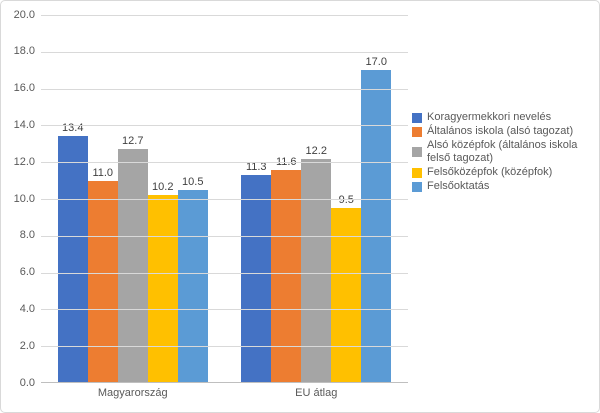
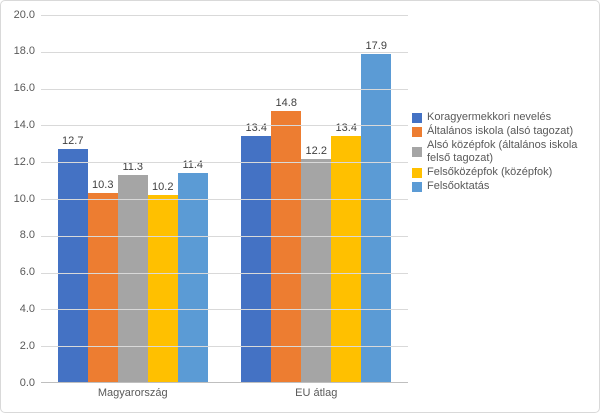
Koragyermekkori nevelés/Magyarország: 13.4 -> 12.7
Általános iskola (alsó tagozat)/Magyarország: 11.0 -> 10.3
Alsó középfok (általános iskola felső tagozat)/Magyarország: 12.7 -> 11.3
Felsőoktatás/Magyarország: 10.5 -> 11.4
Koragyermekkori nevelés/EU átlag: 11.3 -> 13.4
Általános iskola (alsó tagozat)/EU átlag: 11.6 -> 14.8
Felsőközépfok (középfok)/EU átlag: 9.5 -> 13.4
Felsőoktatás/EU átlag: 17.0 -> 17.9
